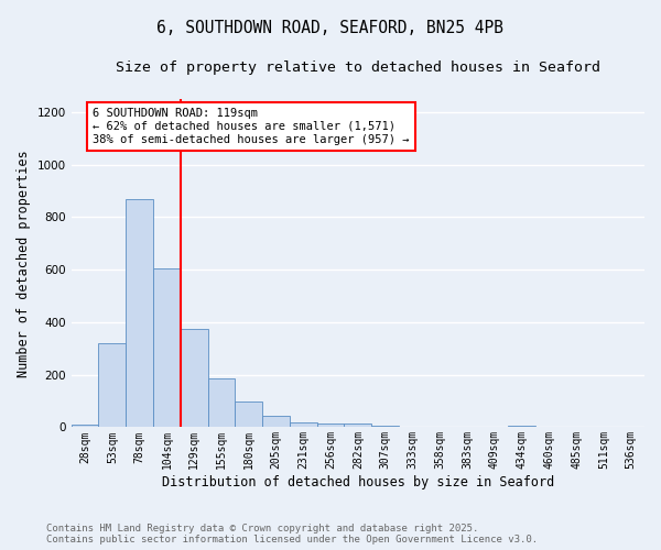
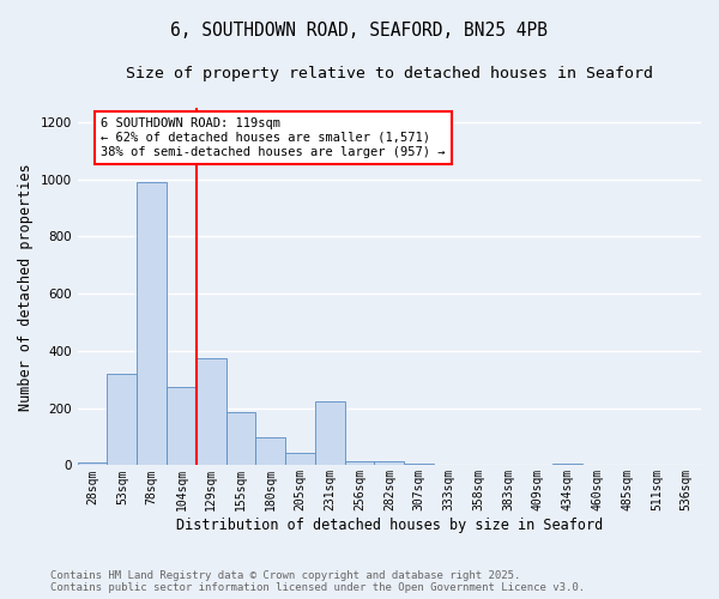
78sqm: 870 -> 990
104sqm: 605 -> 275
231sqm: 20 -> 225
